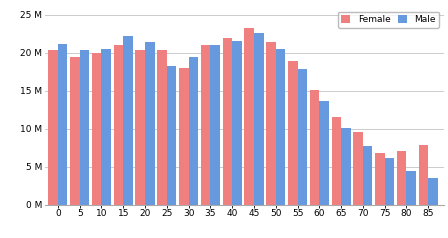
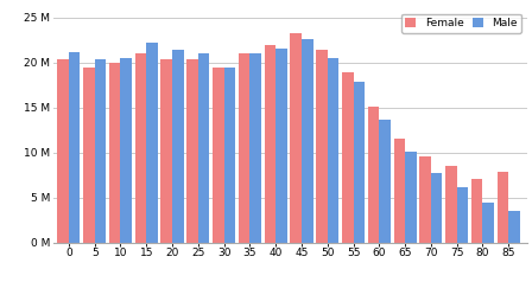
Male/25: 18.2 M -> 21.0 M
Female/30: 18.0 M -> 19.4 M
Female/75: 6.8 M -> 8.5 M
